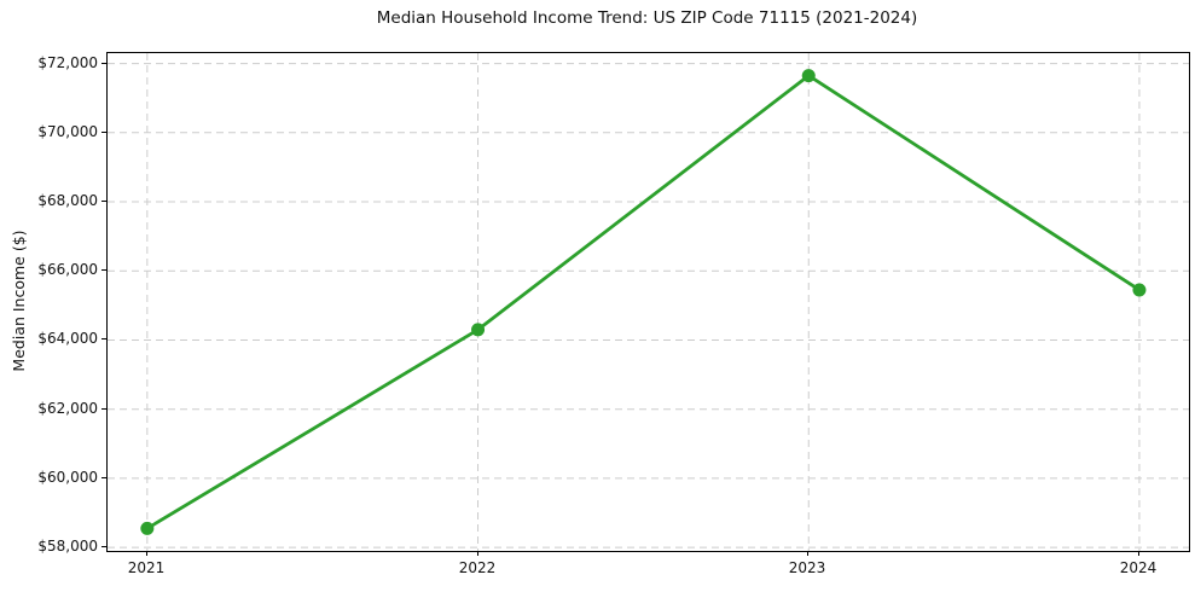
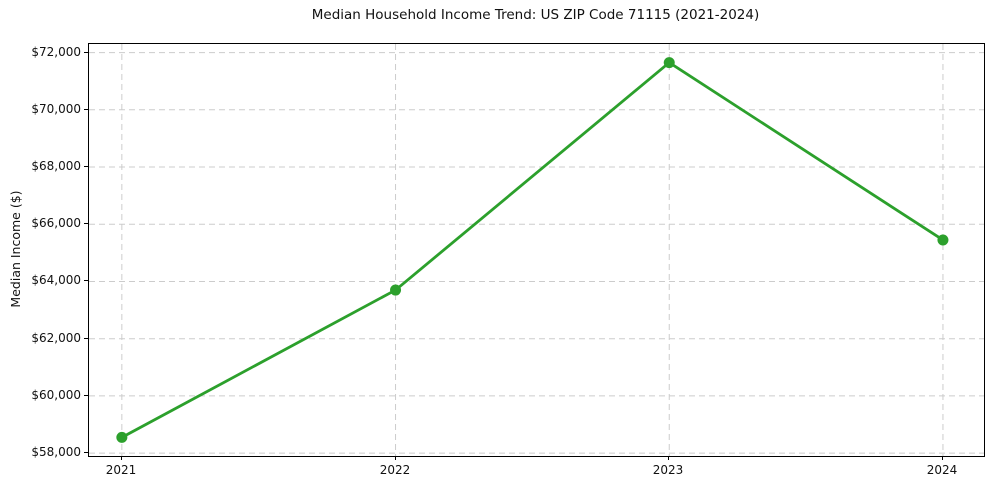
2022: $64300 -> $63700
